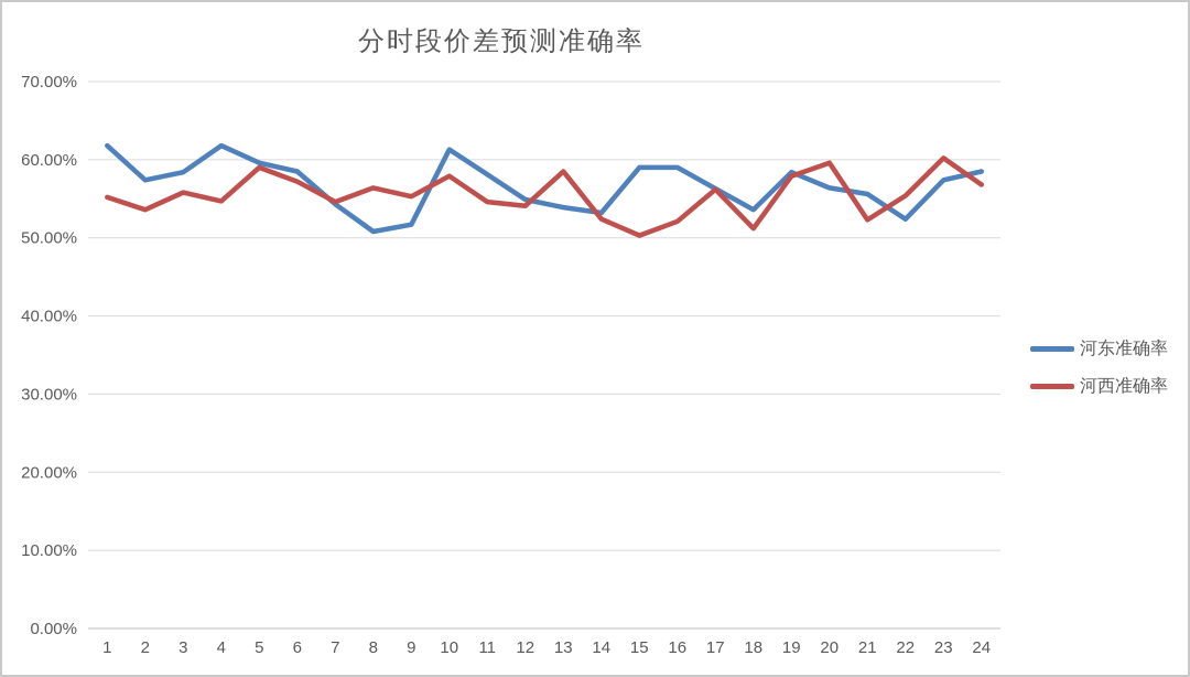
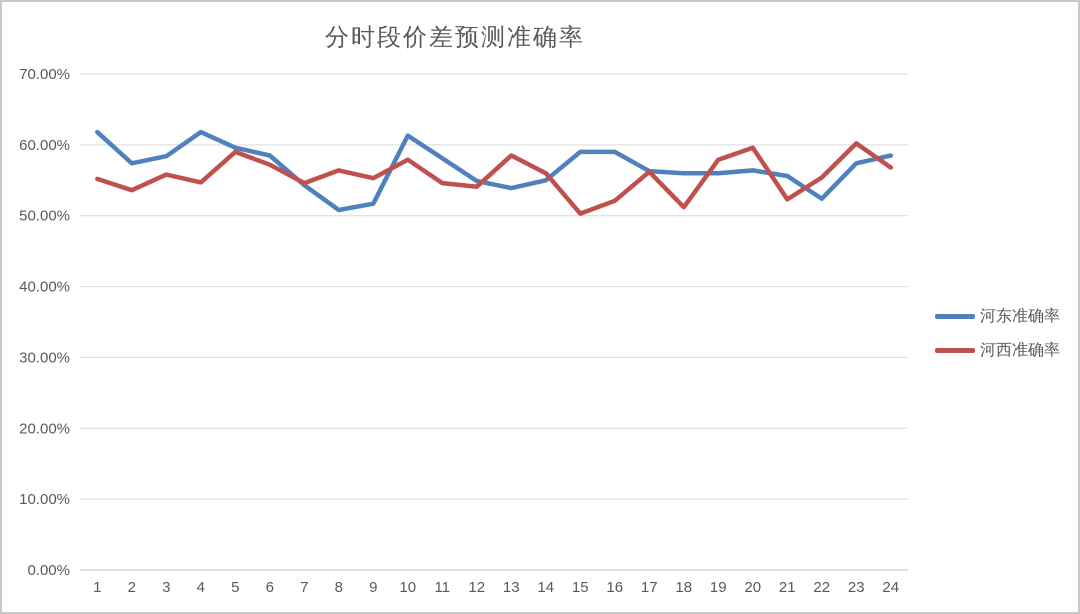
河东准确率/14: 53% -> 55%
河西准确率/14: 52% -> 56%
河东准确率/18: 54% -> 56%
河东准确率/19: 58% -> 56%
